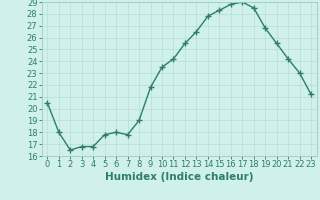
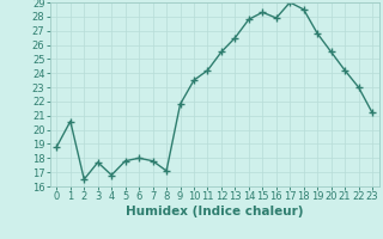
0: 20.5 -> 18.8
1: 18.0 -> 20.6
3: 16.8 -> 17.7
8: 19.0 -> 17.1
16: 28.8 -> 27.9
